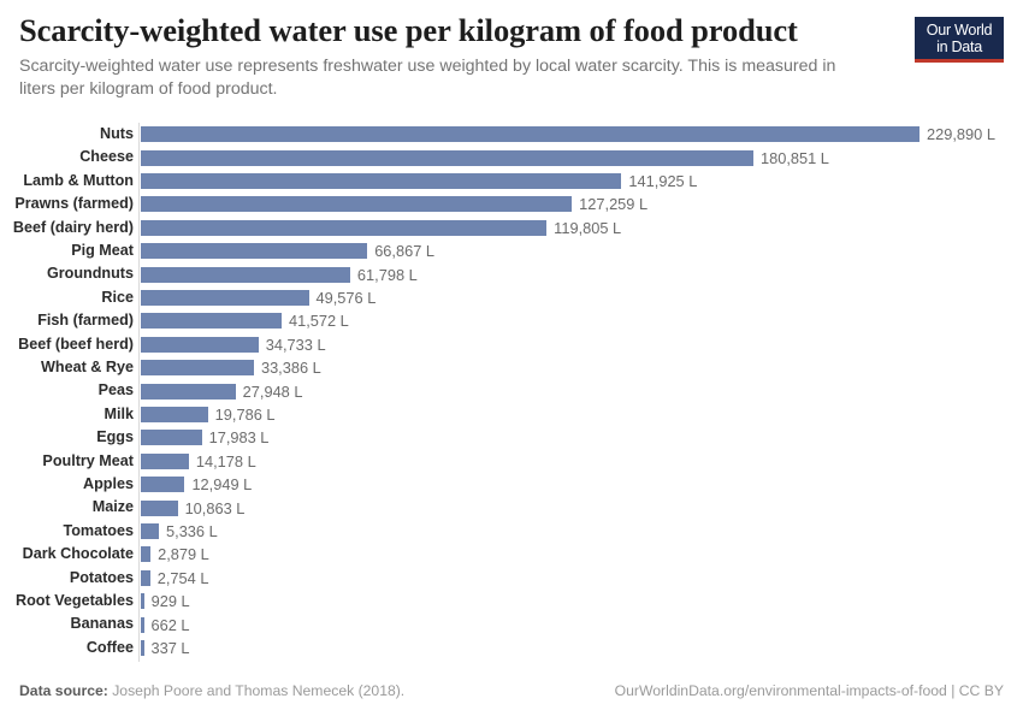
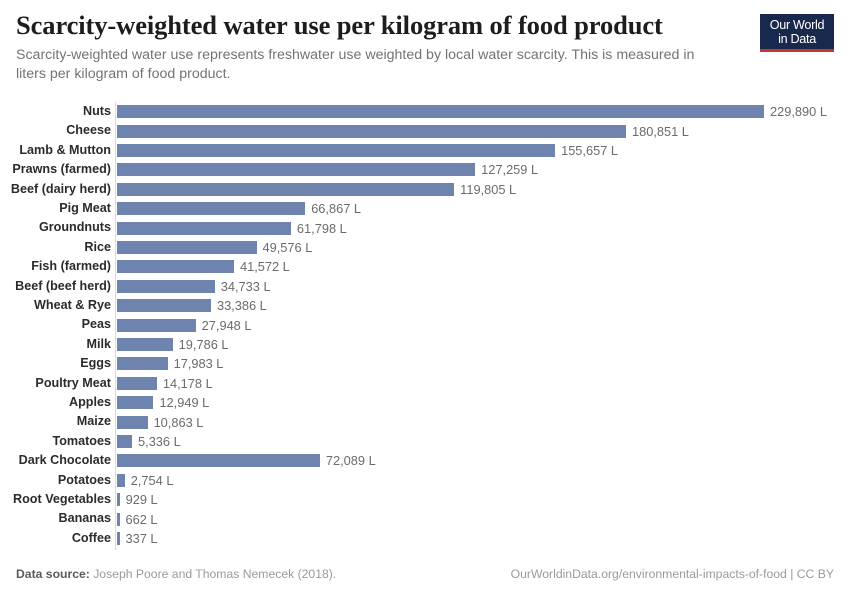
Lamb & Mutton: 141,925 -> 155,657
Dark Chocolate: 2,879 -> 72,089
